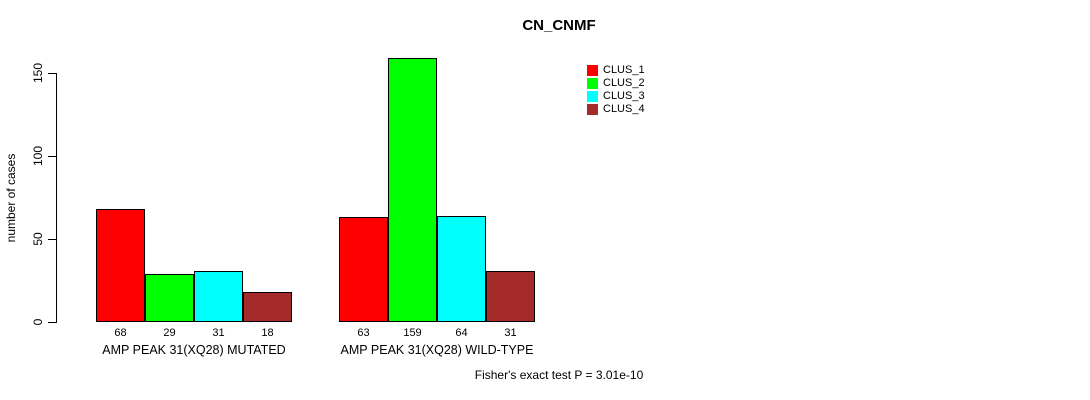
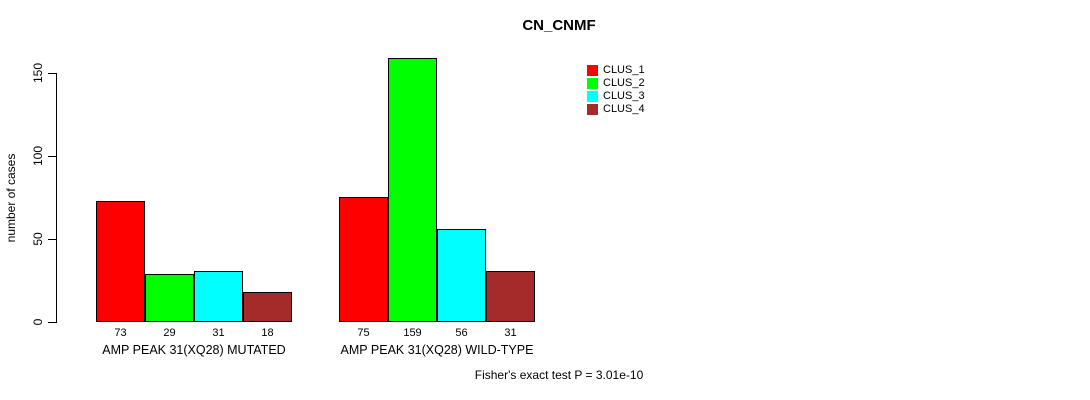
CLUS_1/AMP PEAK 31(XQ28) MUTATED: 68 -> 73
CLUS_1/AMP PEAK 31(XQ28) WILD-TYPE: 63 -> 75
CLUS_3/AMP PEAK 31(XQ28) WILD-TYPE: 64 -> 56
